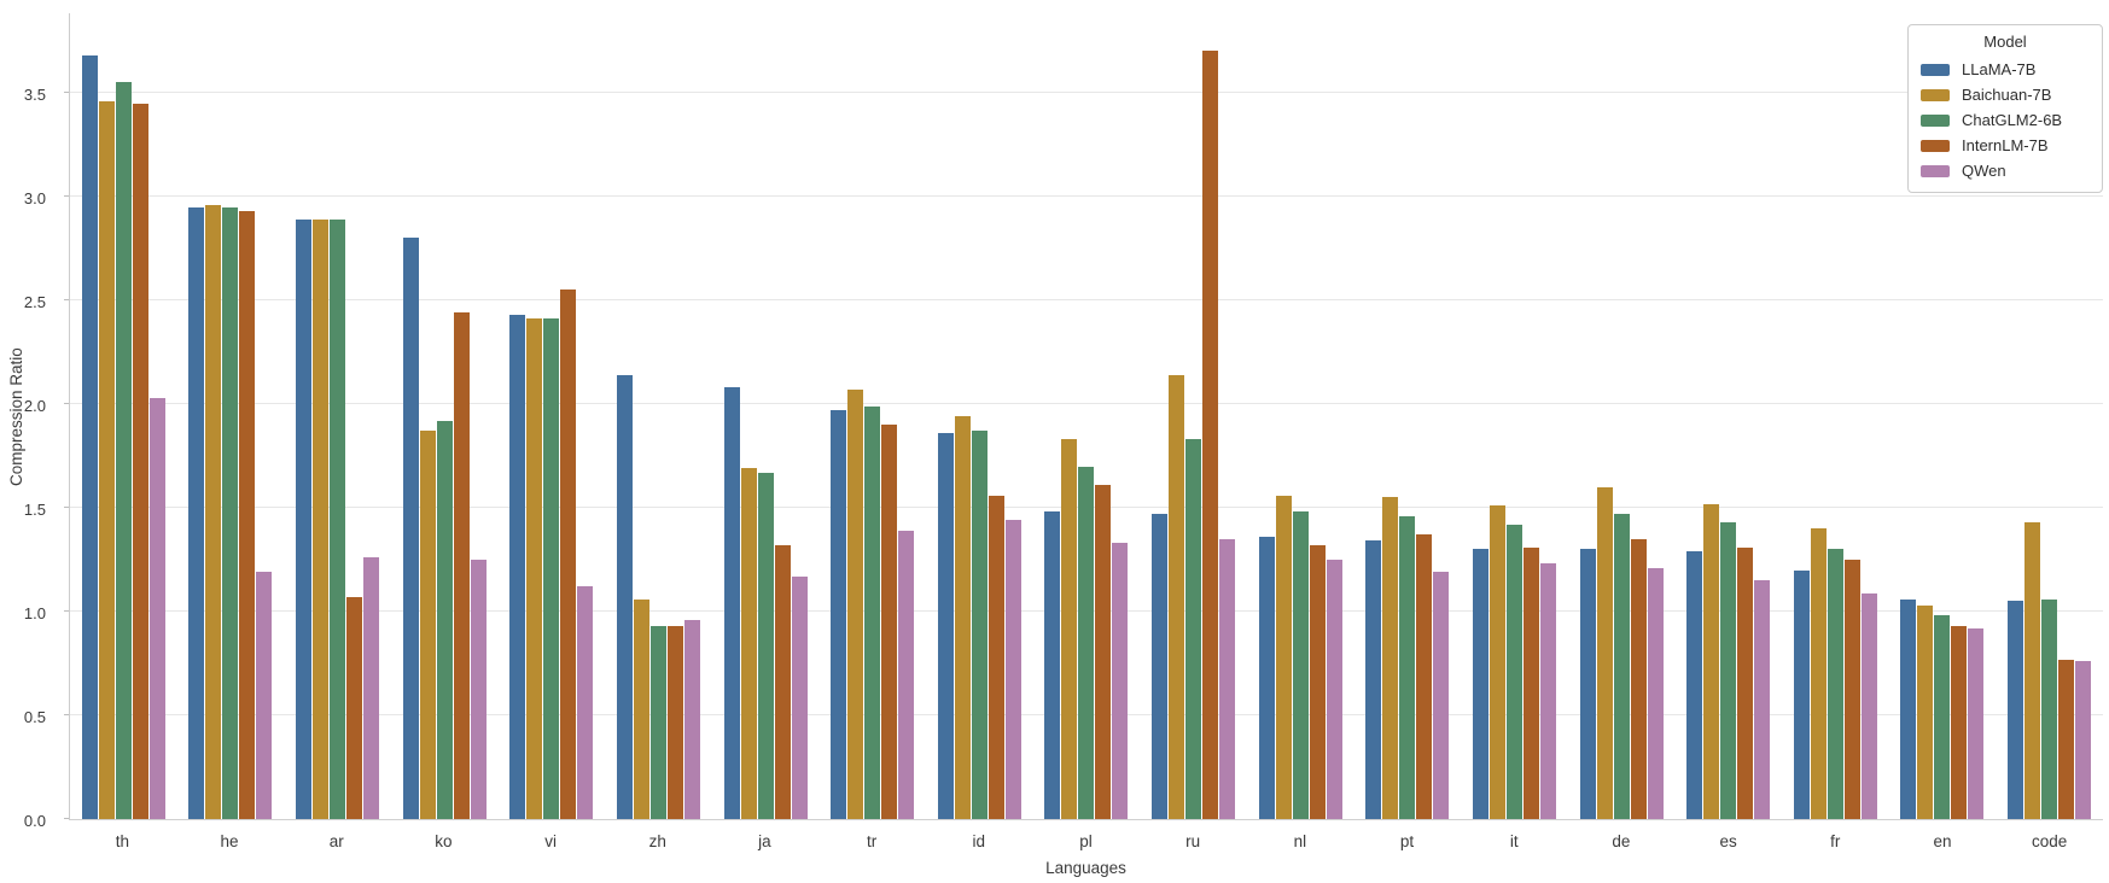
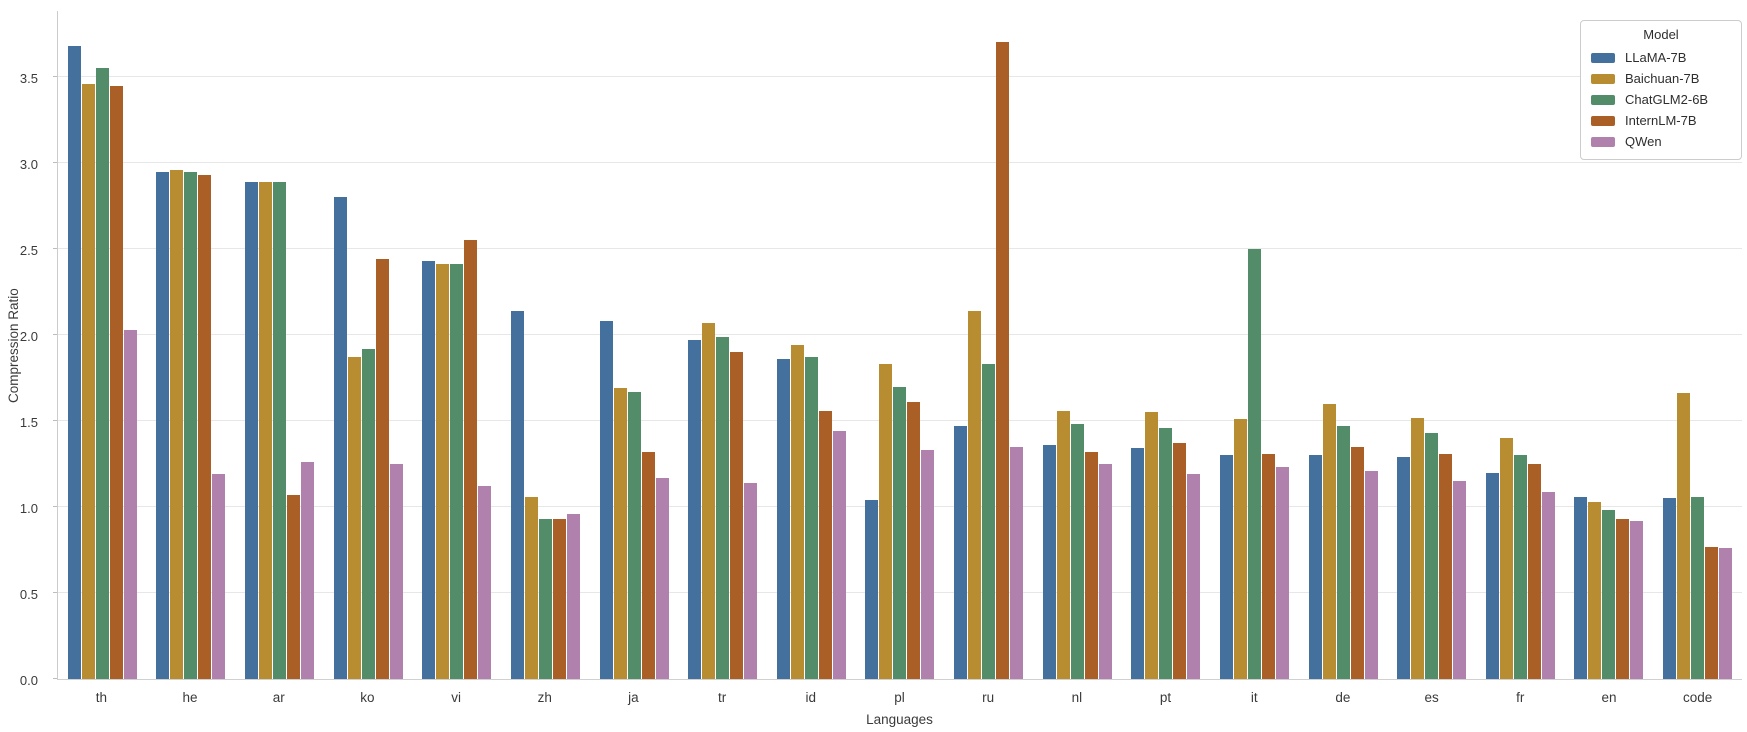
QWen/tr: 1.39 -> 1.14
LLaMA-7B/pl: 1.48 -> 1.04
ChatGLM2-6B/it: 1.42 -> 2.50
Baichuan-7B/code: 1.43 -> 1.66
